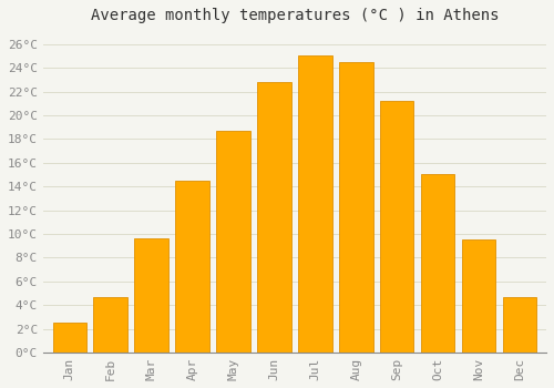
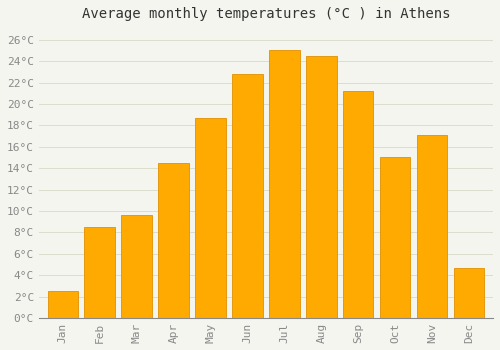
Feb: 4.7°C -> 8.5°C
Nov: 9.5°C -> 17.1°C
